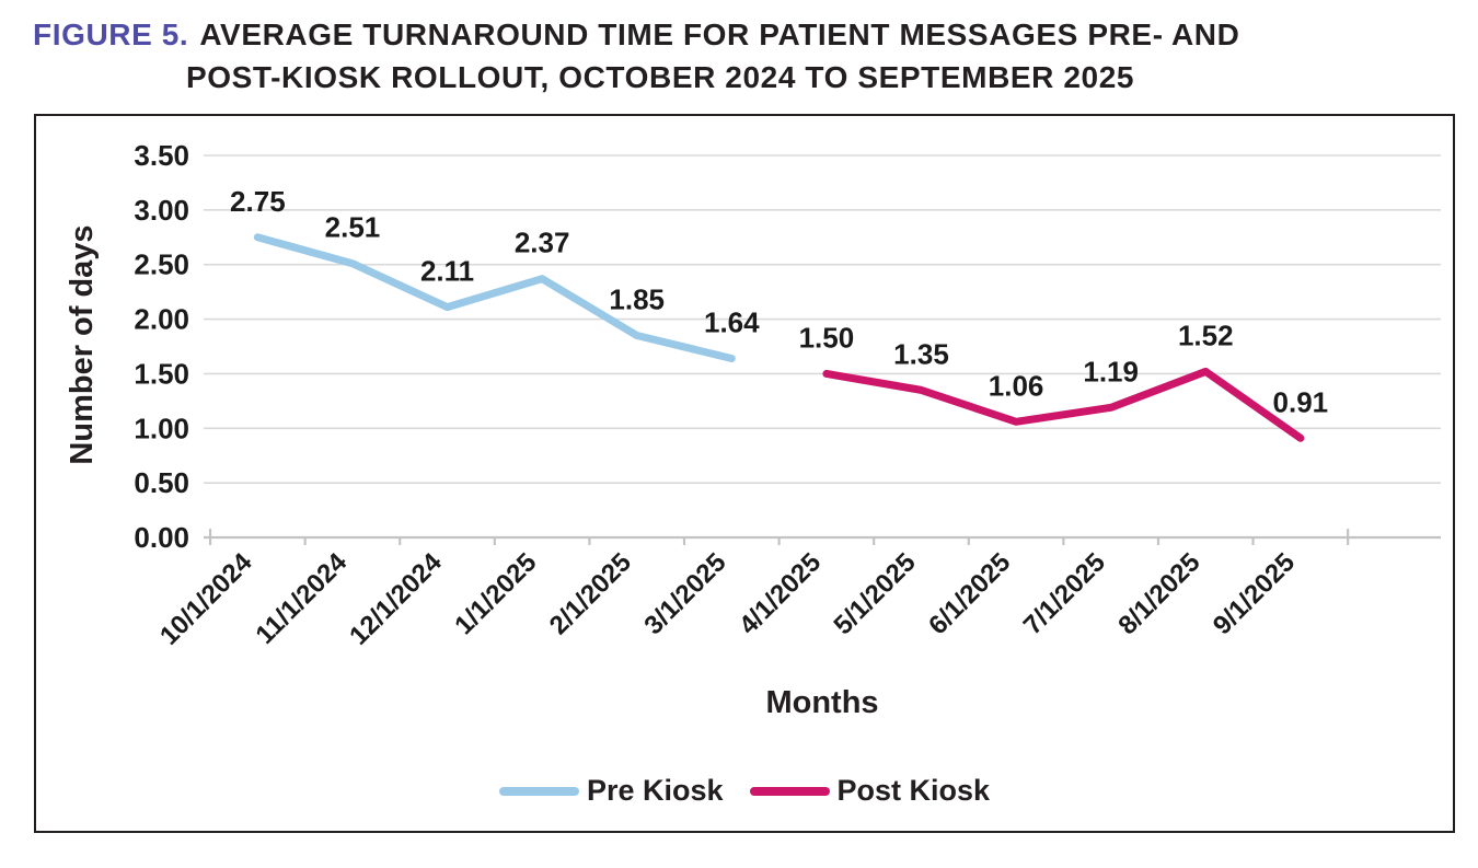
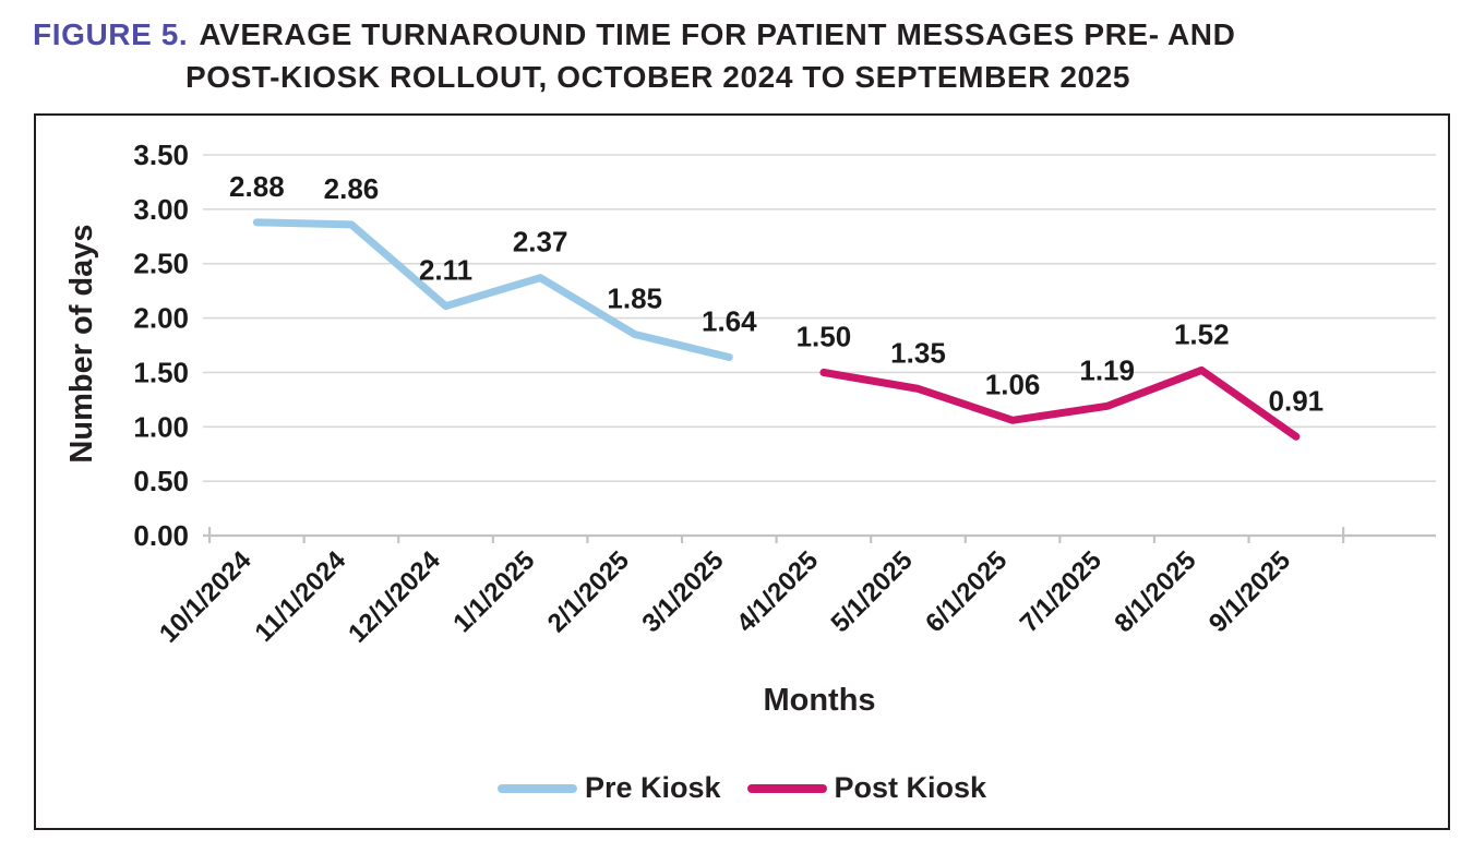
Pre Kiosk/10/1/2024: 2.75 -> 2.88
Pre Kiosk/11/1/2024: 2.51 -> 2.86
